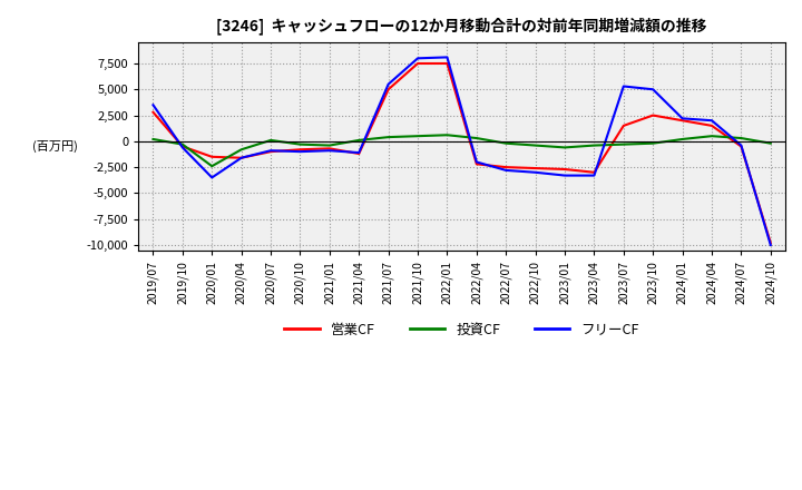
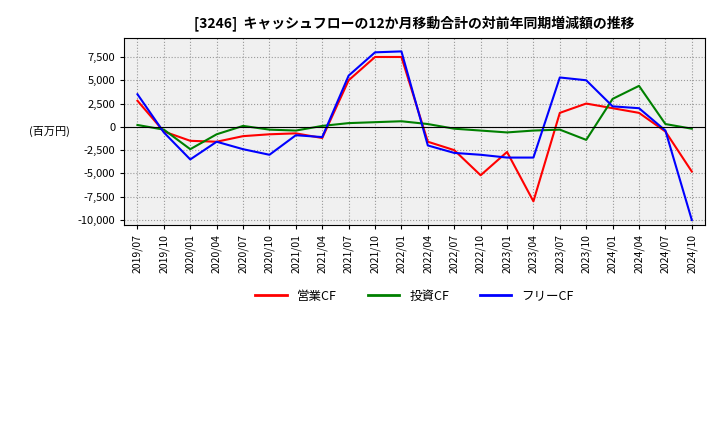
フリーCF/2020/07: -900 -> -2,400
フリーCF/2020/10: -1,000 -> -3,000
営業CF/2022/04: -2,200 -> -1,600
営業CF/2022/10: -2,600 -> -5,200
営業CF/2023/04: -3,000 -> -8,000
投資CF/2023/10: -200 -> -1,400
投資CF/2024/01: 200 -> 3,000
投資CF/2024/04: 500 -> 4,400
営業CF/2024/10: -9,800 -> -4,800
